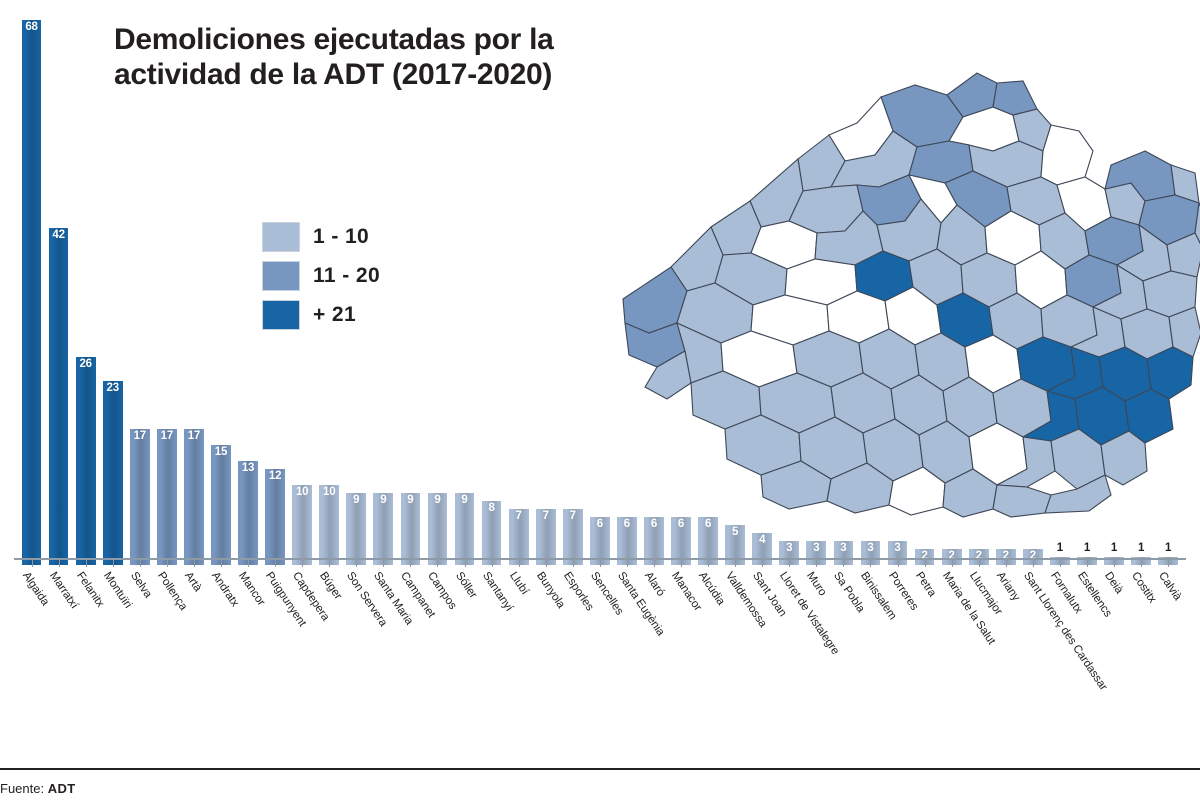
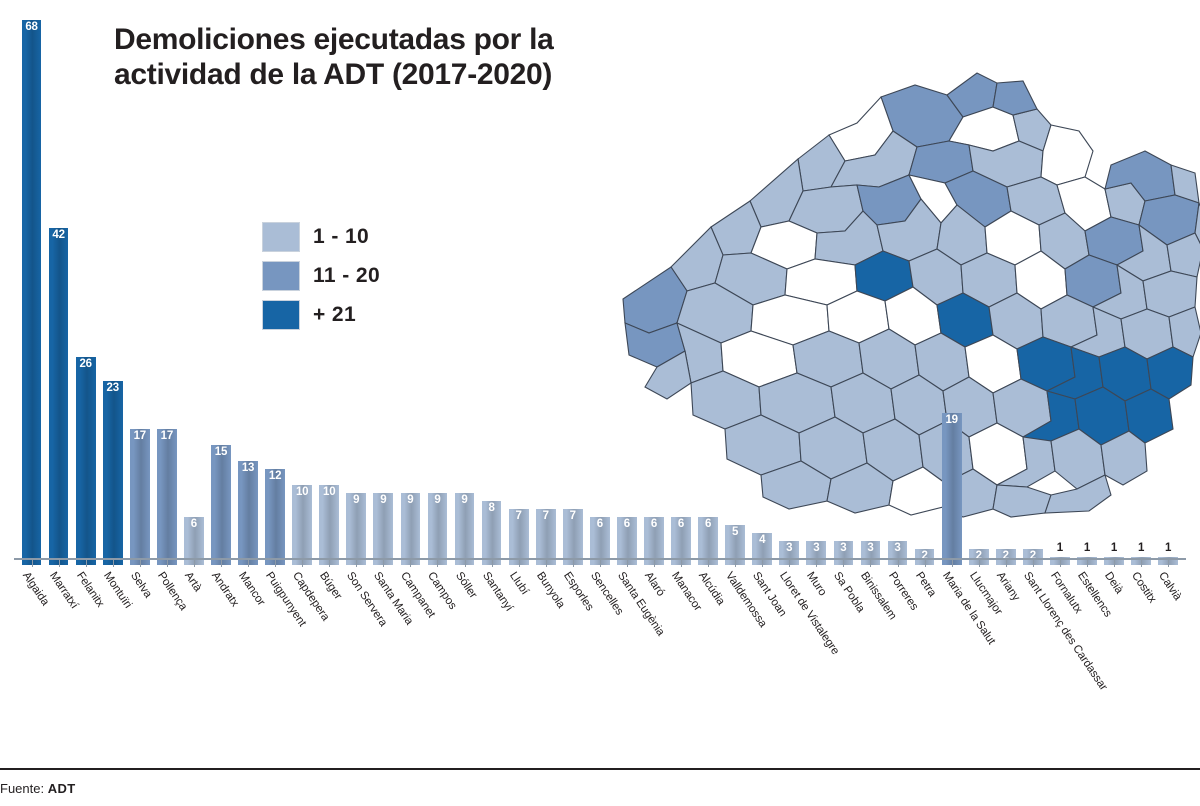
Artà: 17 -> 6
Maria de la Salut: 2 -> 19
